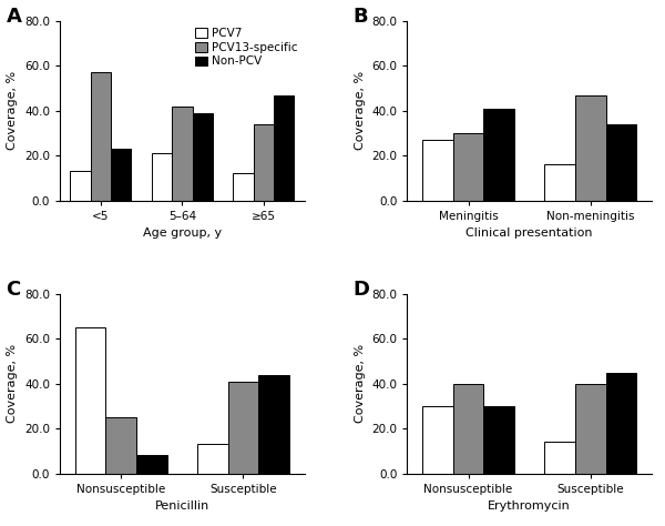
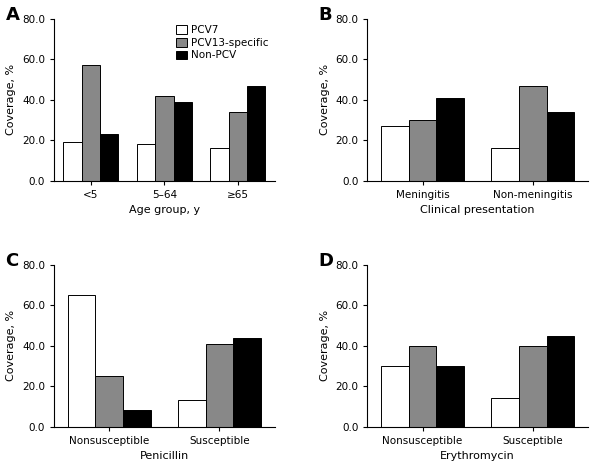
PCV7/<5: 13 -> 19
PCV7/5–64: 21 -> 18
PCV7/≥65: 12 -> 16
